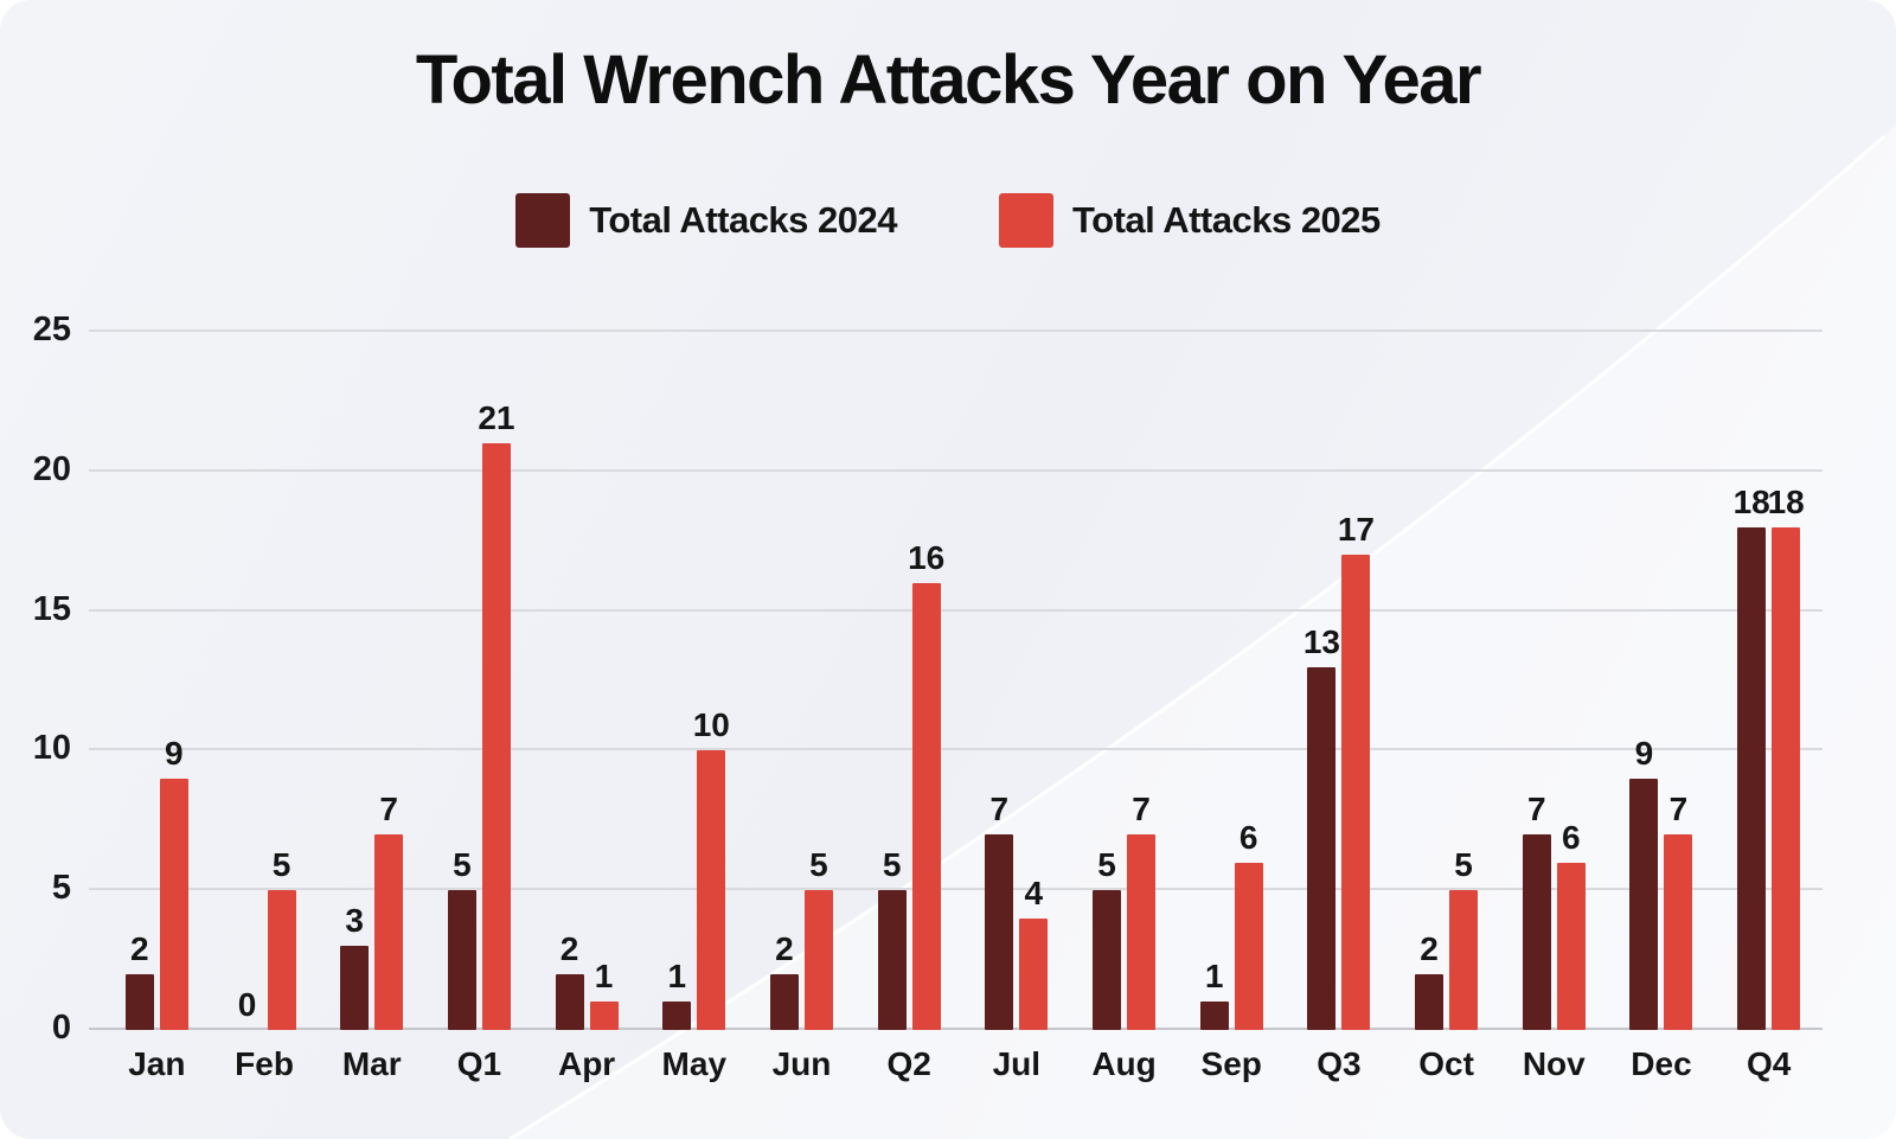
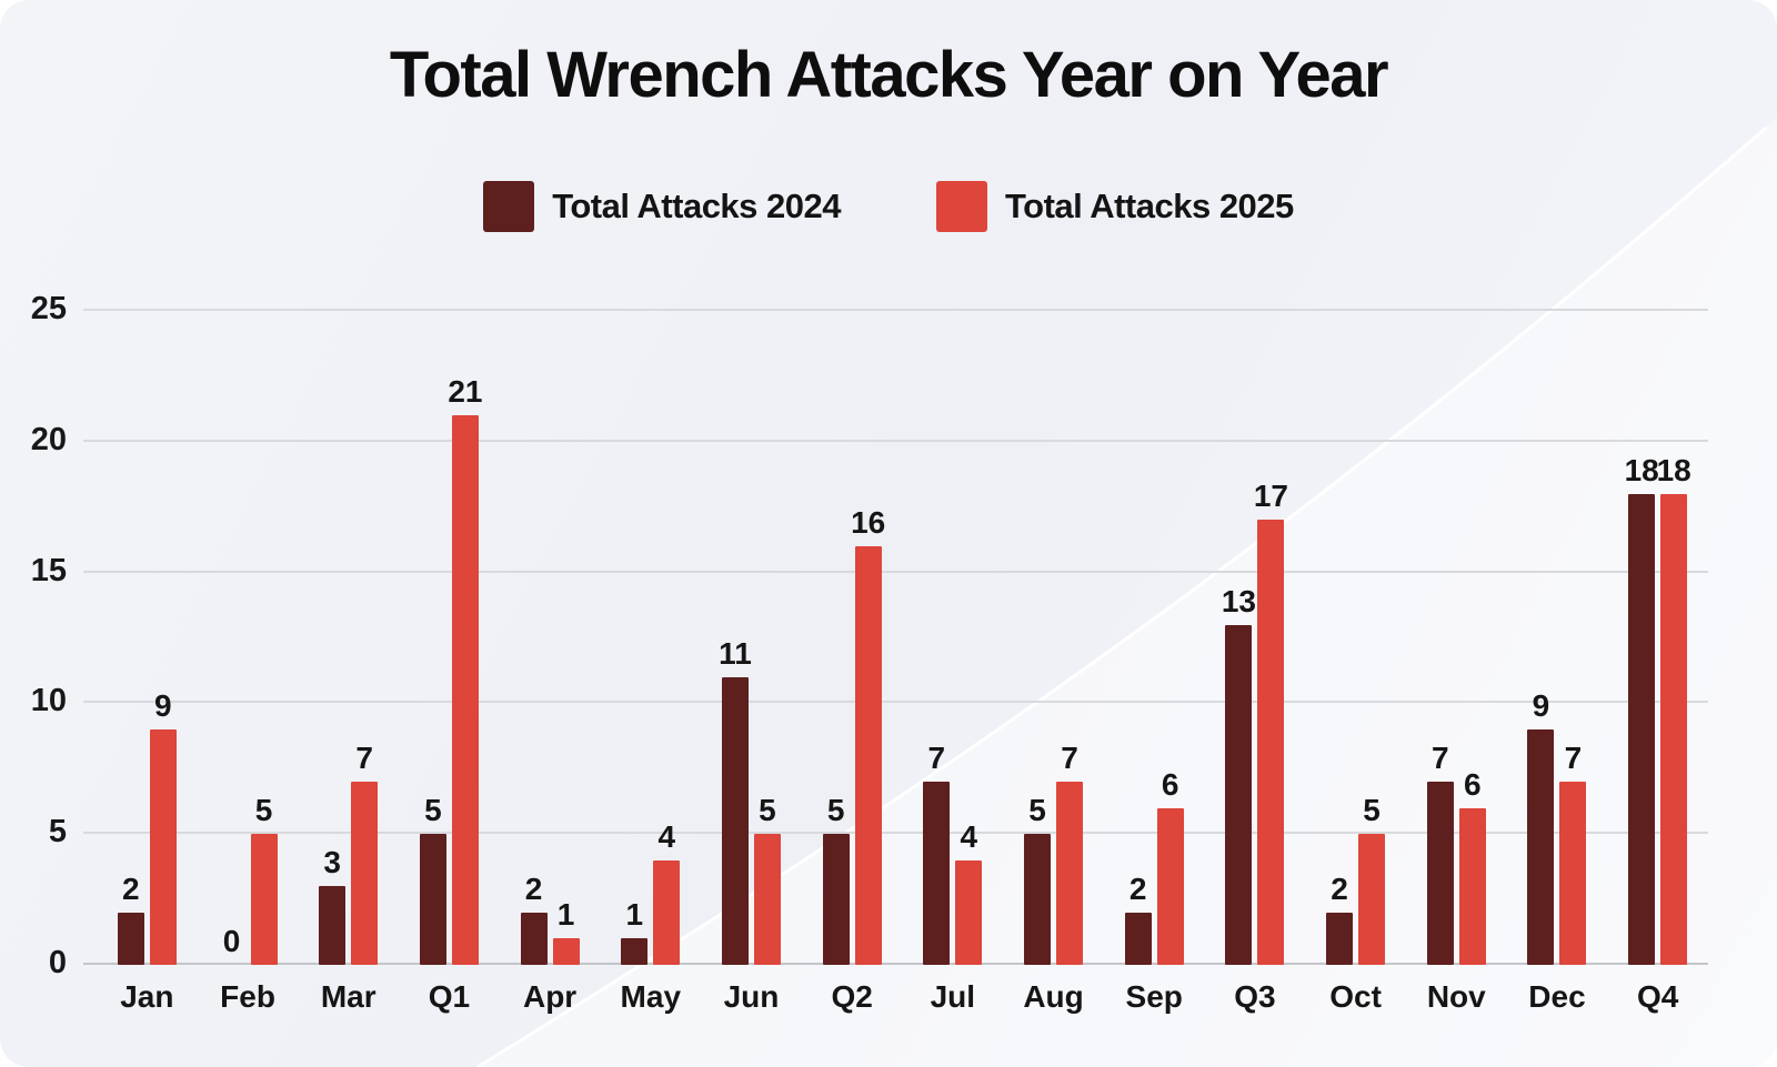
Total Attacks 2025/May: 10 -> 4
Total Attacks 2024/Jun: 2 -> 11
Total Attacks 2024/Sep: 1 -> 2
